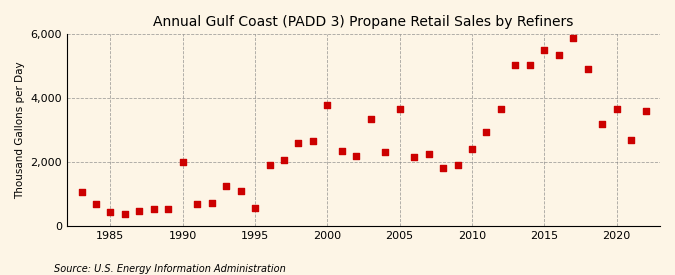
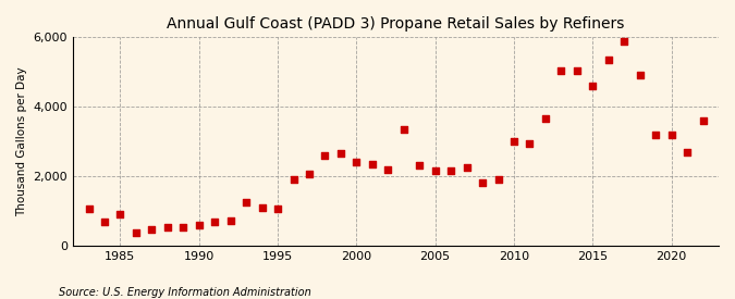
1985: 450 -> 900
1990: 2,000 -> 600
1995: 550 -> 1,050
2000: 3,800 -> 2,400
2005: 3,650 -> 2,150
2010: 2,400 -> 3,000
2015: 5,500 -> 4,600
2020: 3,650 -> 3,200
